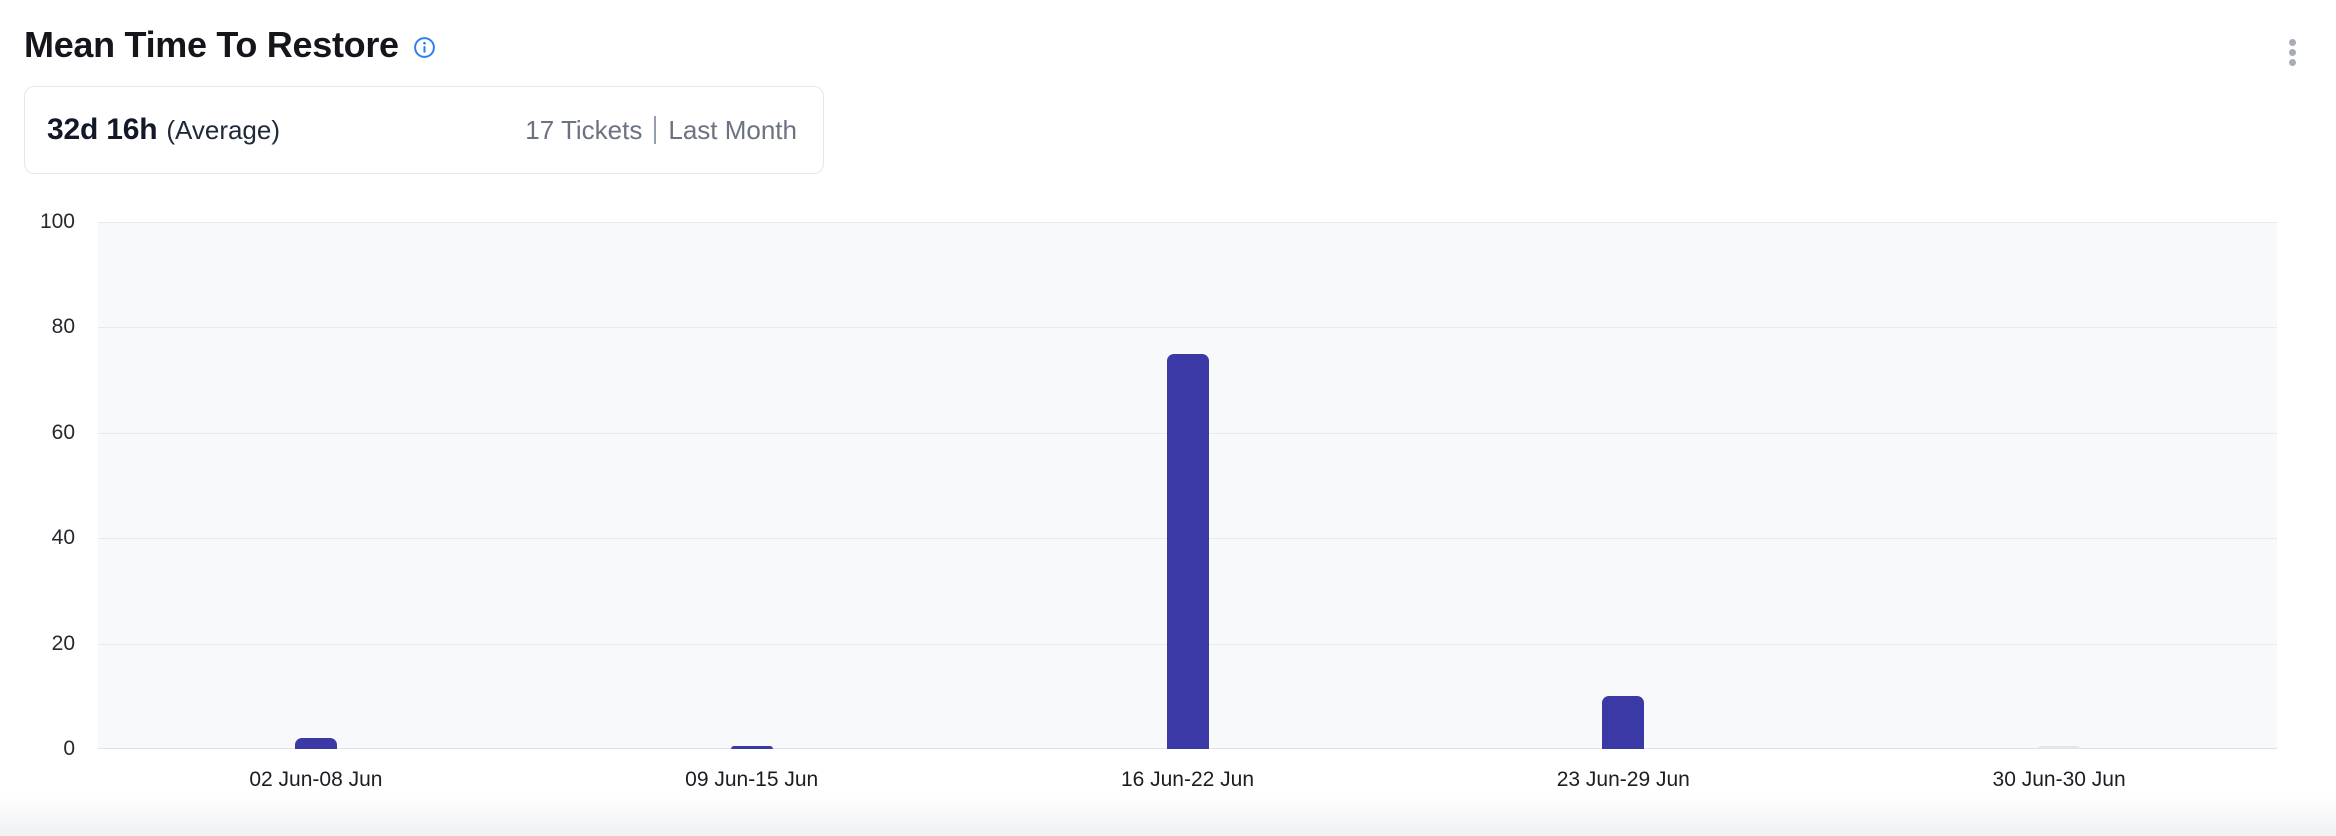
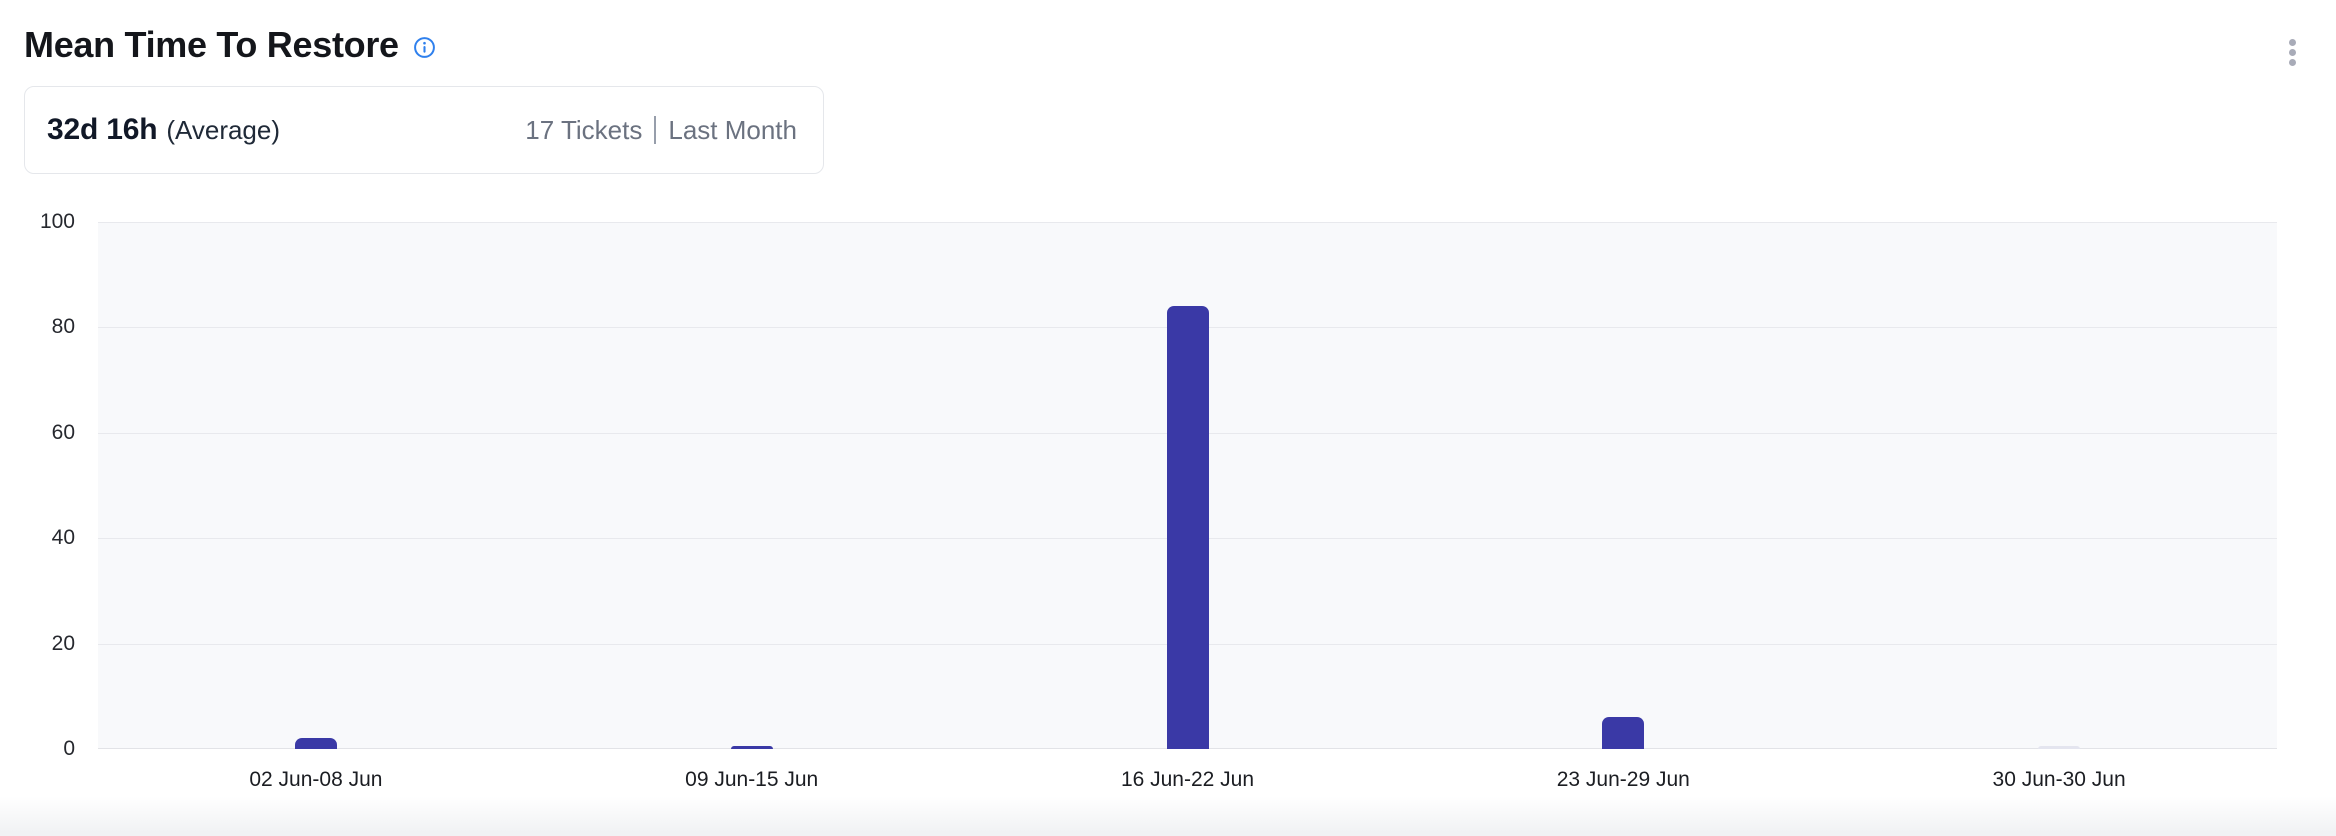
16 Jun-22 Jun: 75 -> 84
23 Jun-29 Jun: 10 -> 6
